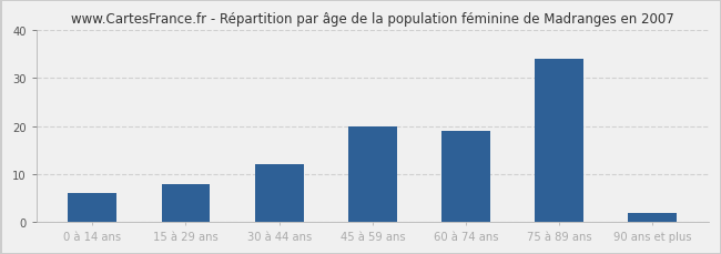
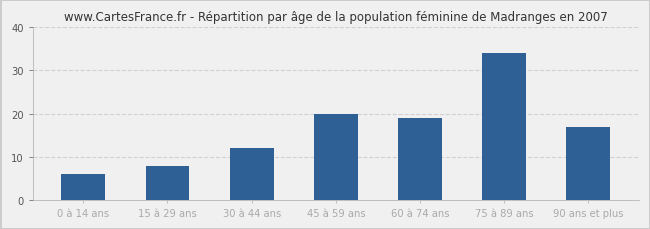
90 ans et plus: 2 -> 17
